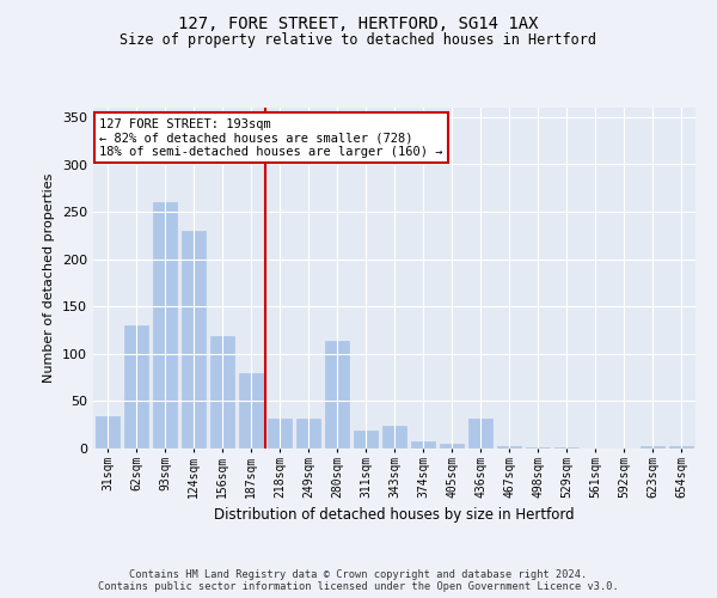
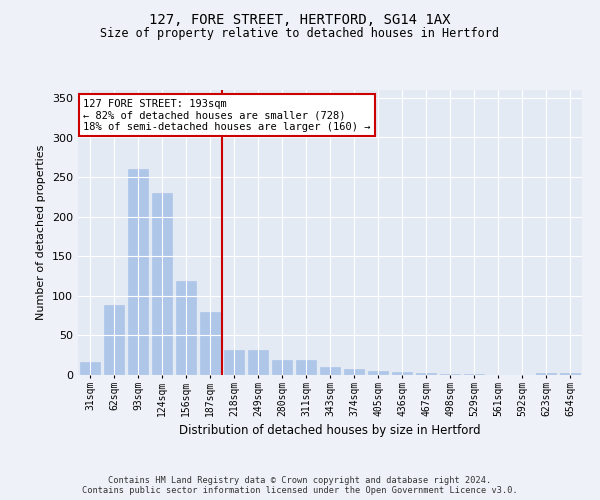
31sqm: 34 -> 17
62sqm: 130 -> 88
280sqm: 114 -> 19
343sqm: 24 -> 10
436sqm: 32 -> 4
